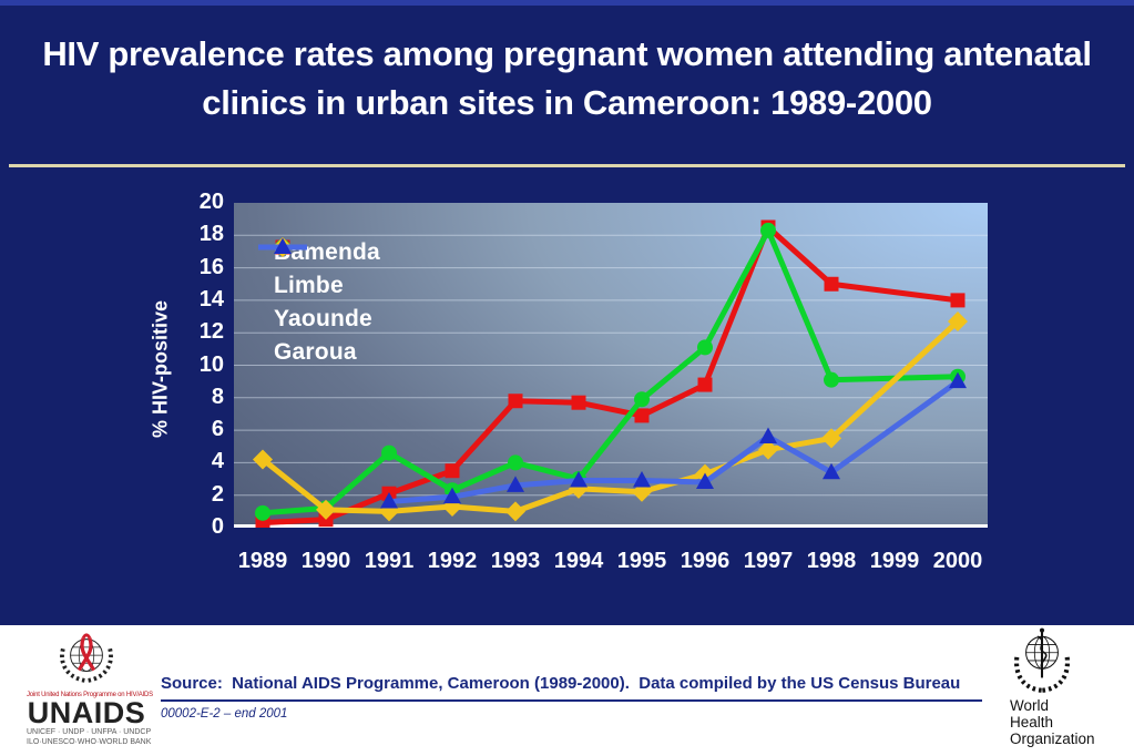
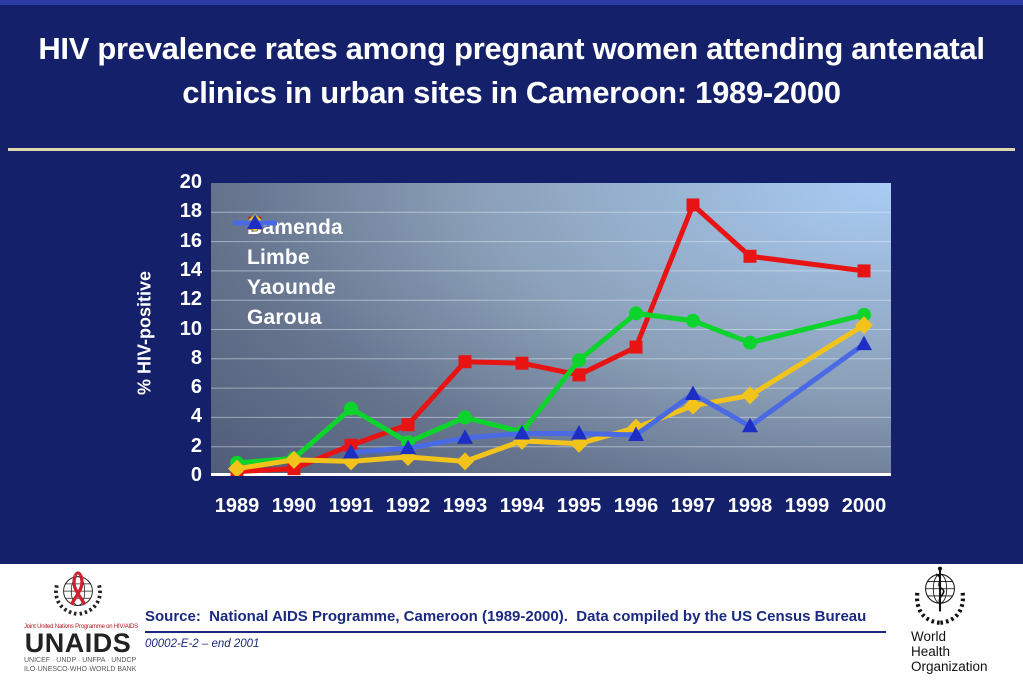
Yaounde/1989: 4.2 -> 0.5
Limbe/1997: 18.3 -> 10.6
Limbe/2000: 9.3 -> 11.0
Yaounde/2000: 12.7 -> 10.3
